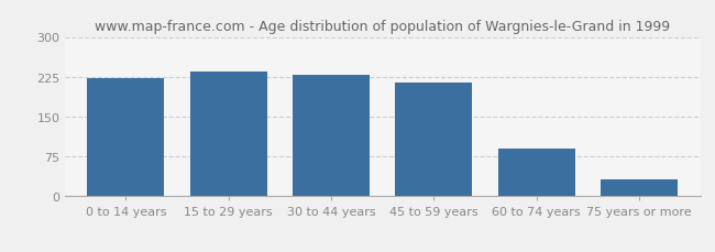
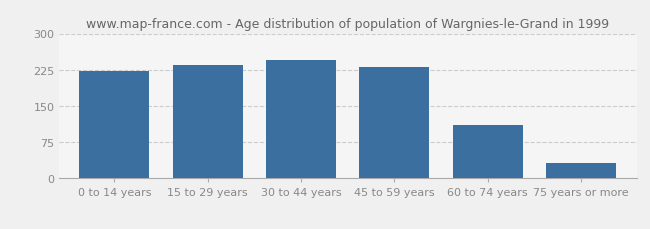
30 to 44 years: 228 -> 245
45 to 59 years: 215 -> 230
60 to 74 years: 90 -> 110
